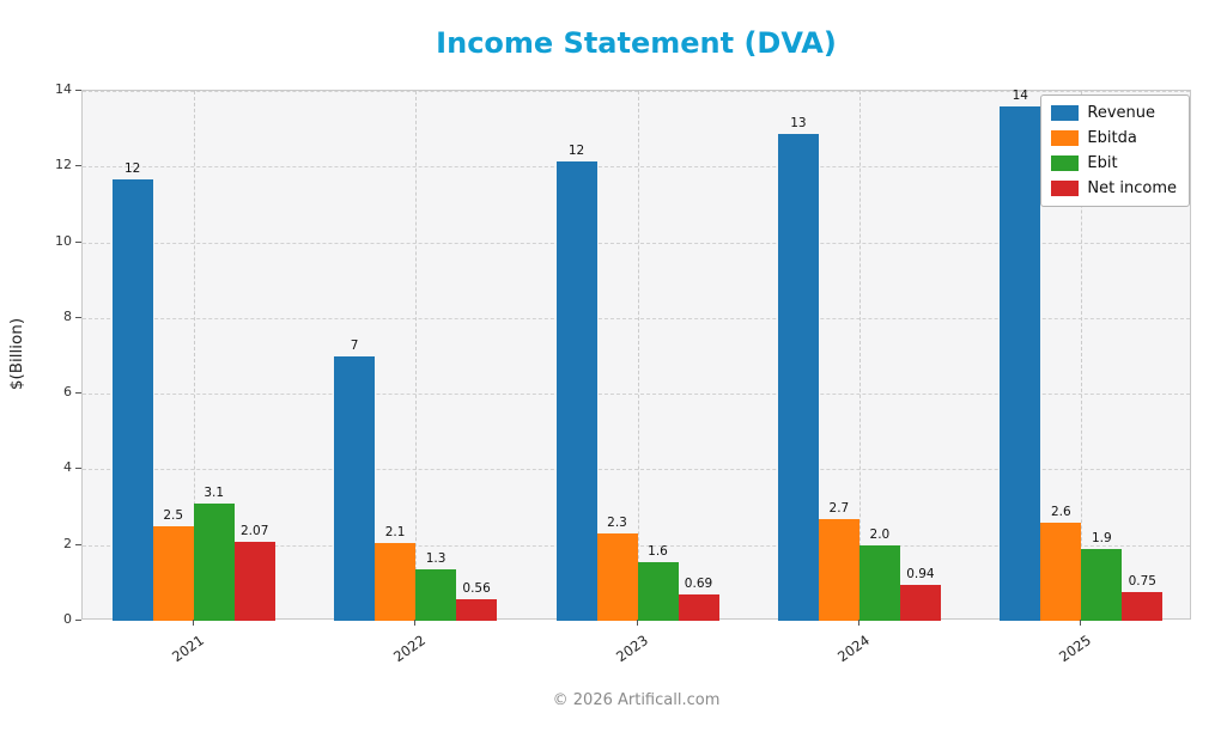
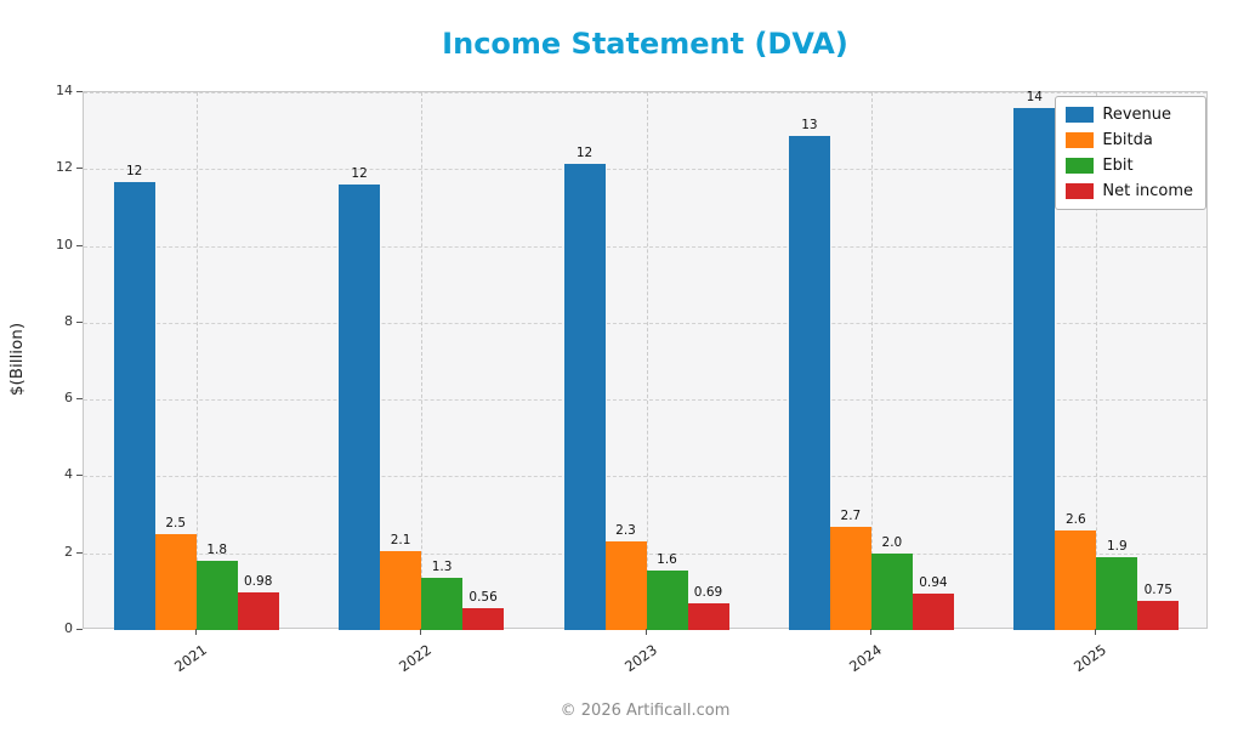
Ebit/2021: 3.1 -> 1.8
Net income/2021: 2.07 -> 0.98
Revenue/2022: 7 -> 12
